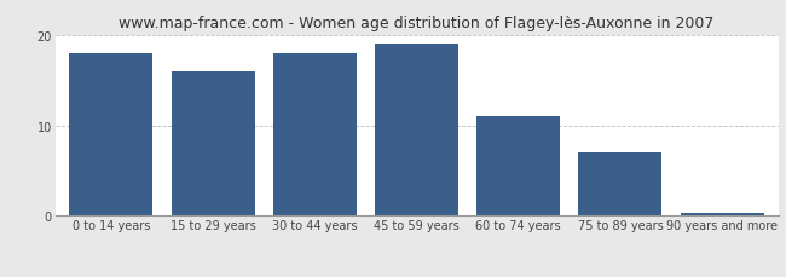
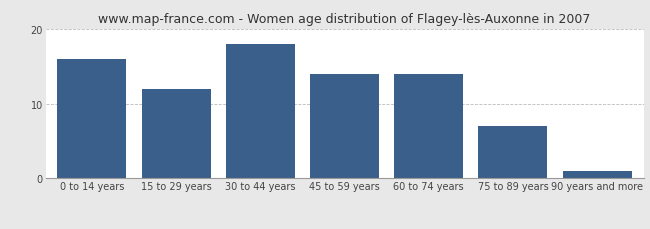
0 to 14 years: 18.0 -> 16.0
15 to 29 years: 16.0 -> 12.0
45 to 59 years: 19.0 -> 14.0
60 to 74 years: 11.0 -> 14.0
90 years and more: 0.3 -> 1.0
